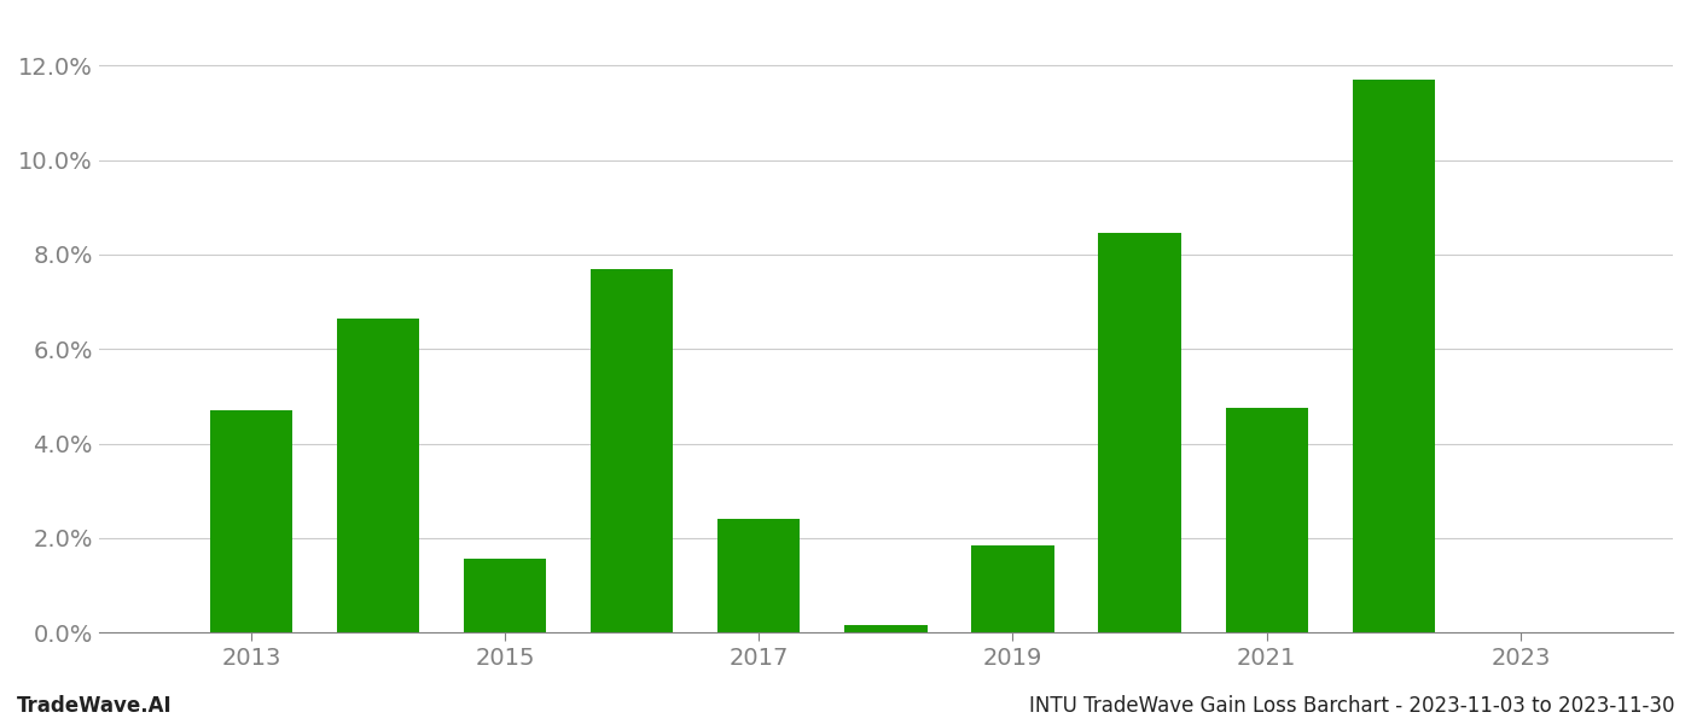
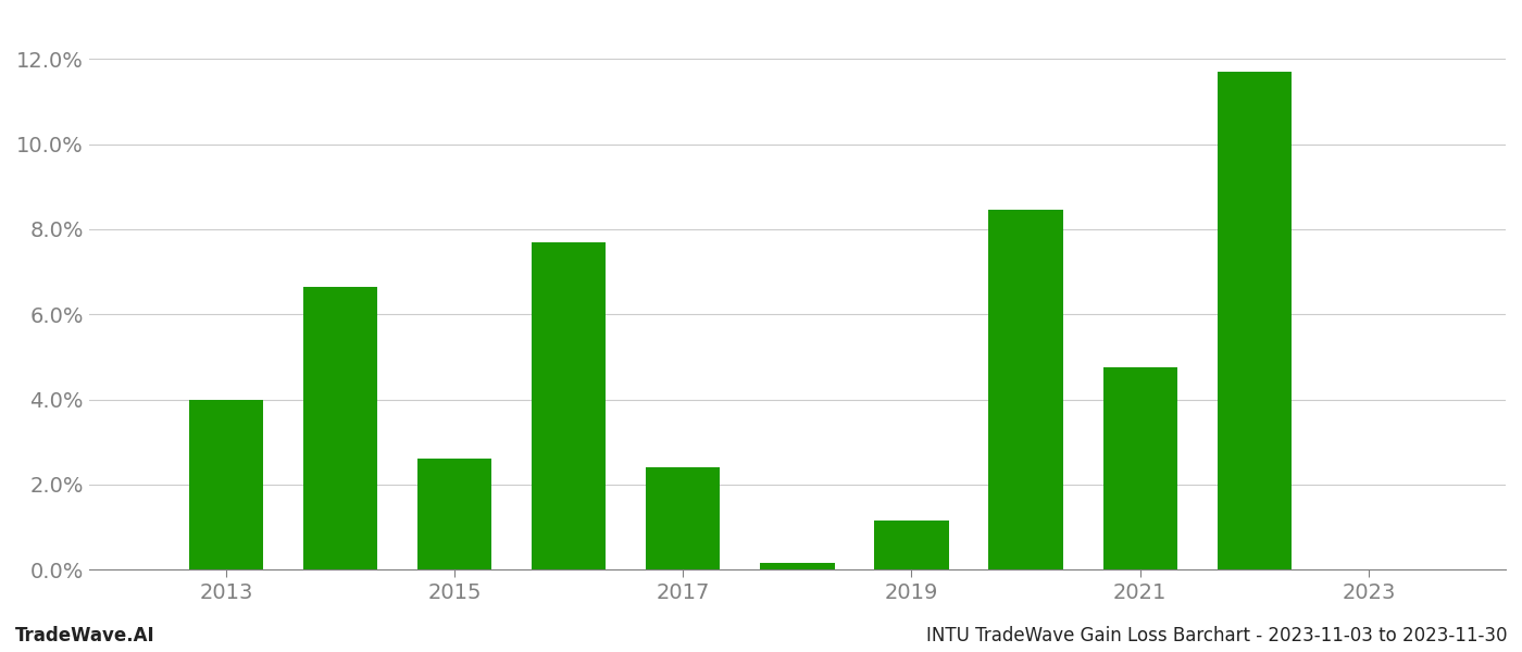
2013: 4.70% -> 4.00%
2015: 1.55% -> 2.60%
2019: 1.85% -> 1.15%
